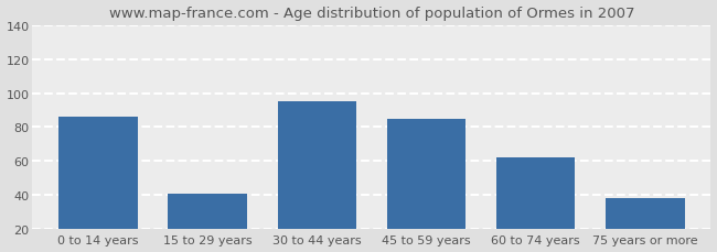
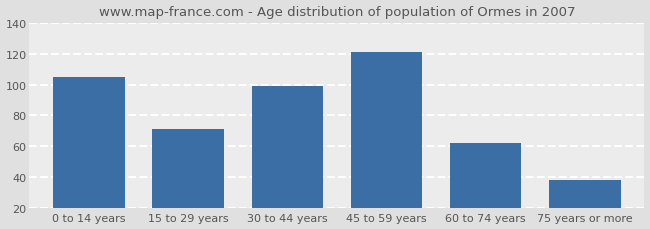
0 to 14 years: 86 -> 105
15 to 29 years: 41 -> 71
30 to 44 years: 95 -> 99
45 to 59 years: 85 -> 121
